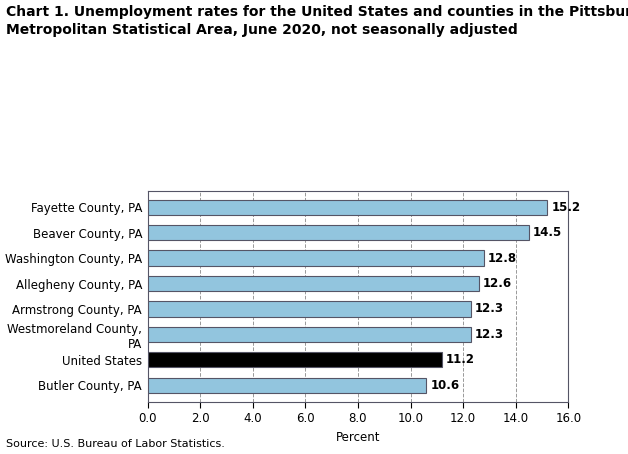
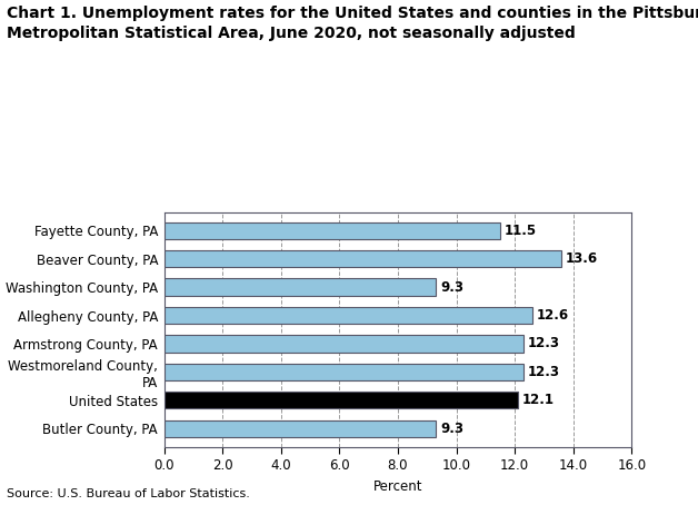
Fayette County, PA: 15.2 -> 11.5
Beaver County, PA: 14.5 -> 13.6
Washington County, PA: 12.8 -> 9.3
United States: 11.2 -> 12.1
Butler County, PA: 10.6 -> 9.3
